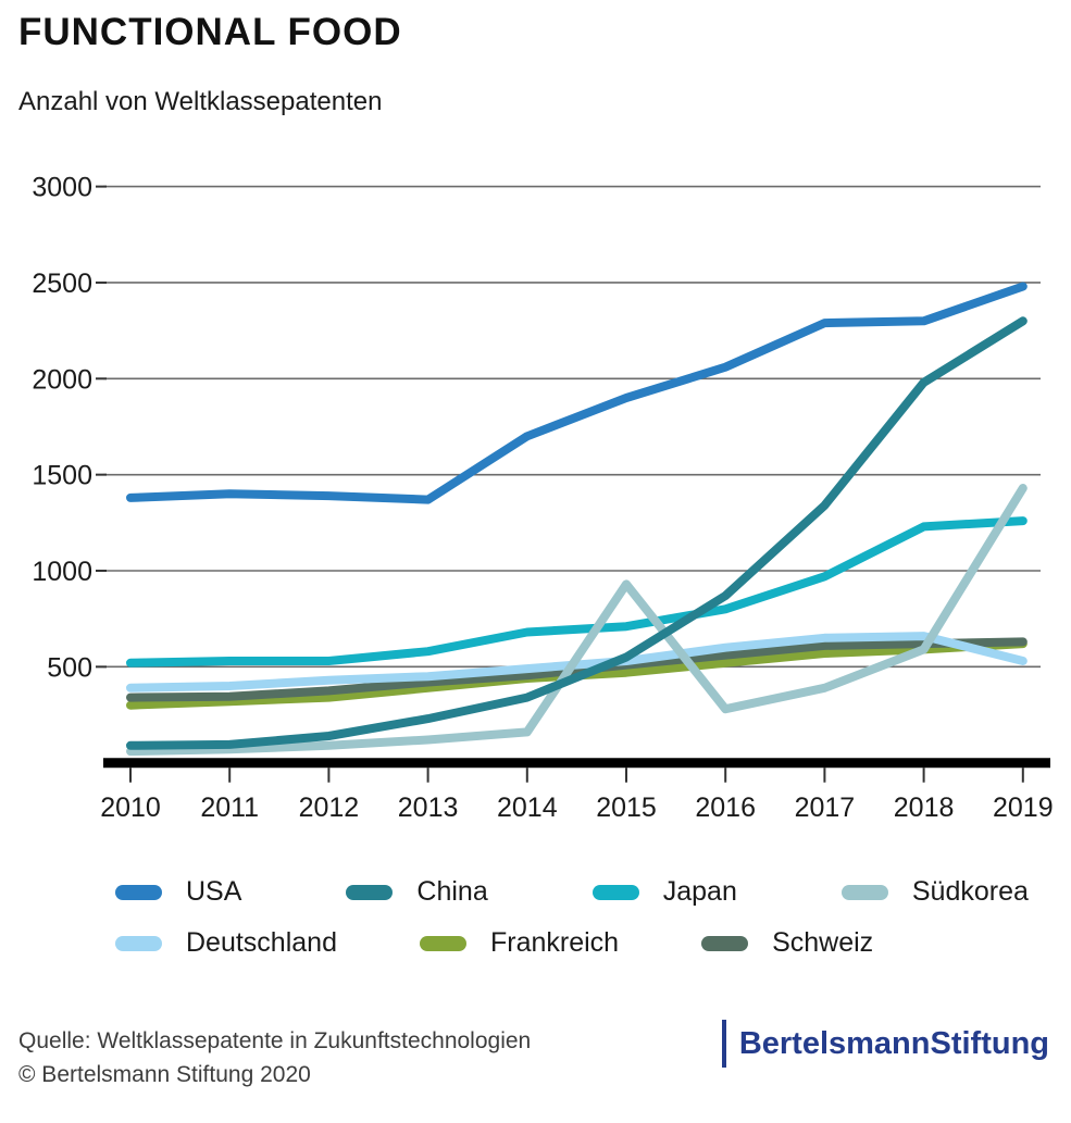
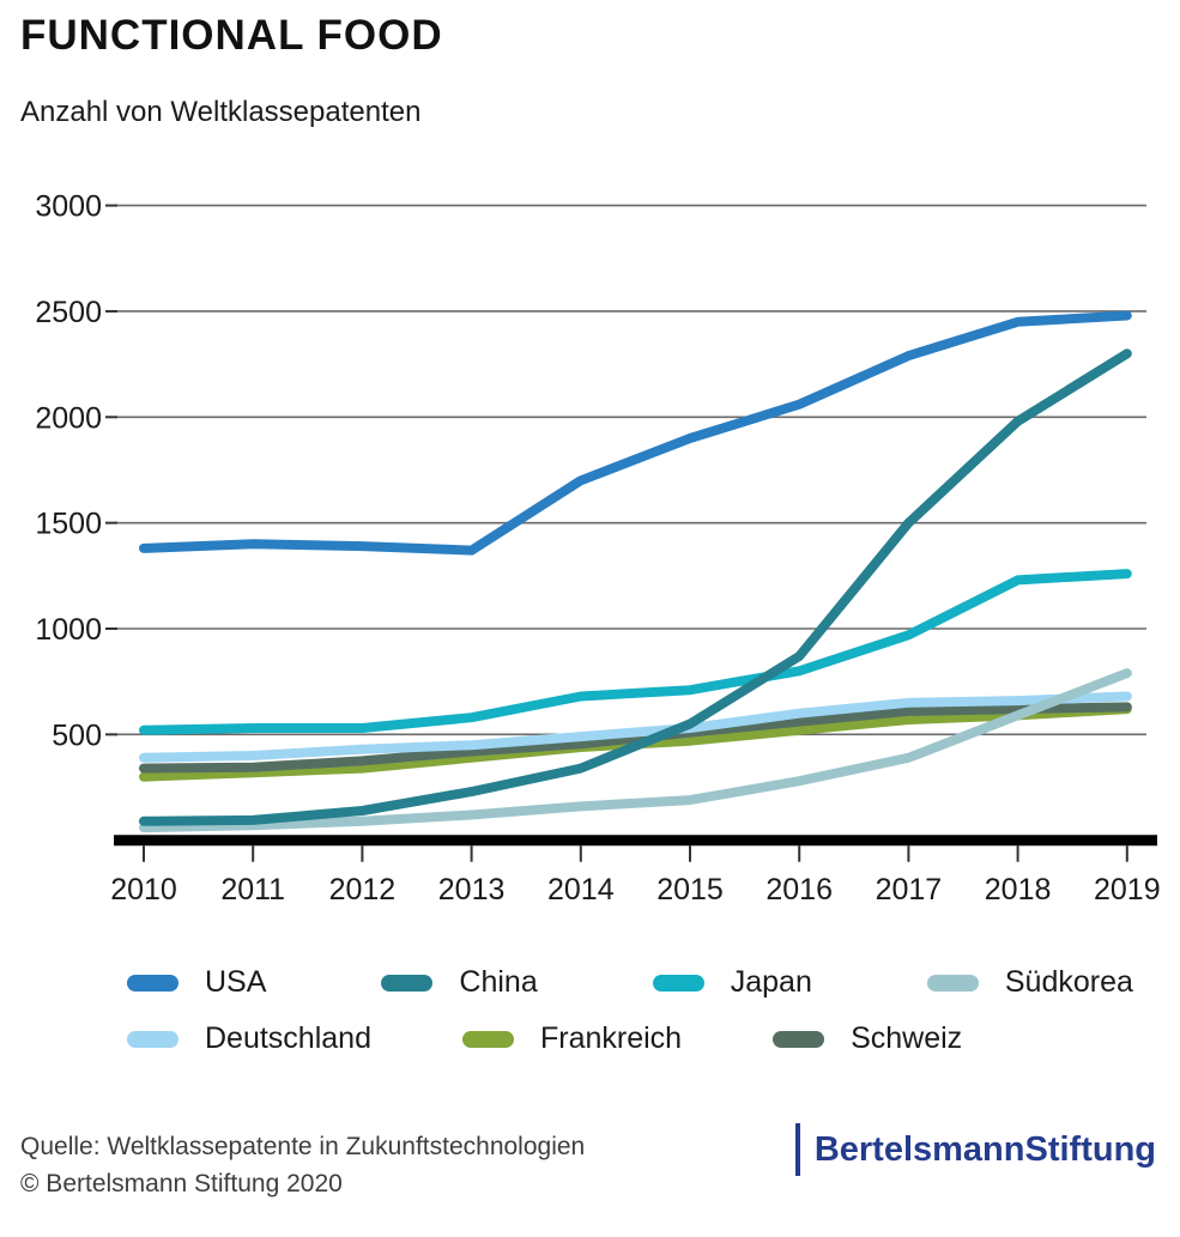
Südkorea/2015: 930 -> 190
China/2017: 1340 -> 1500
USA/2018: 2300 -> 2450
Südkorea/2019: 1430 -> 790
Deutschland/2019: 530 -> 680
